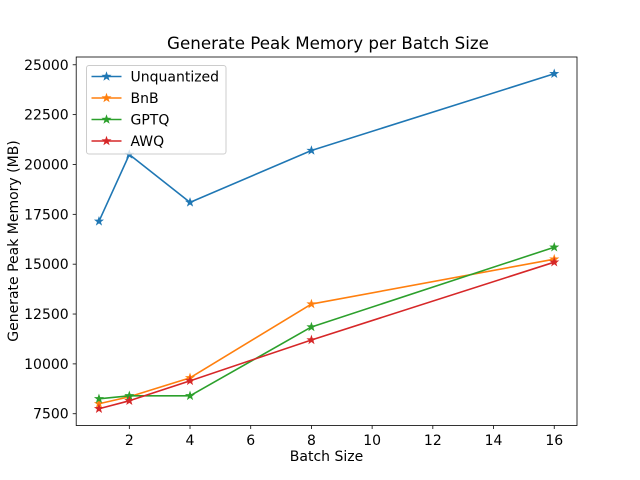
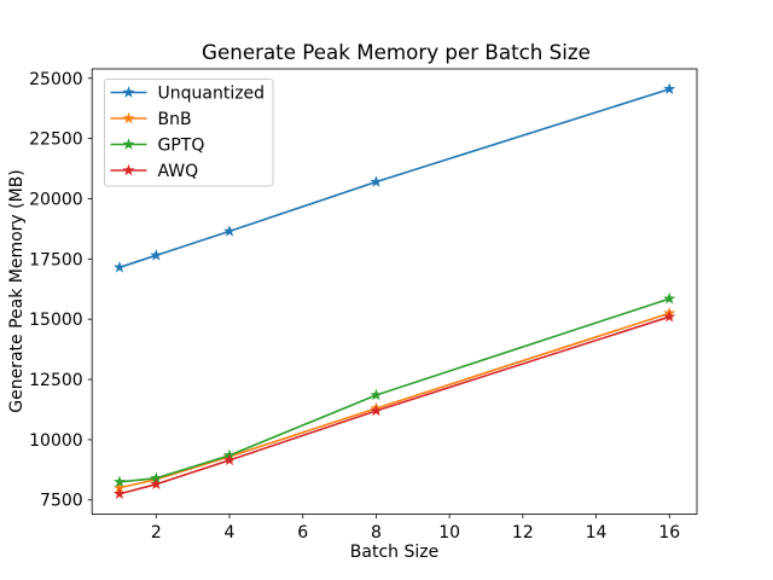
Unquantized/2: 20500 -> 17600
Unquantized/4: 18100 -> 18600
GPTQ/4: 8400 -> 9400
BnB/8: 13000 -> 11300
